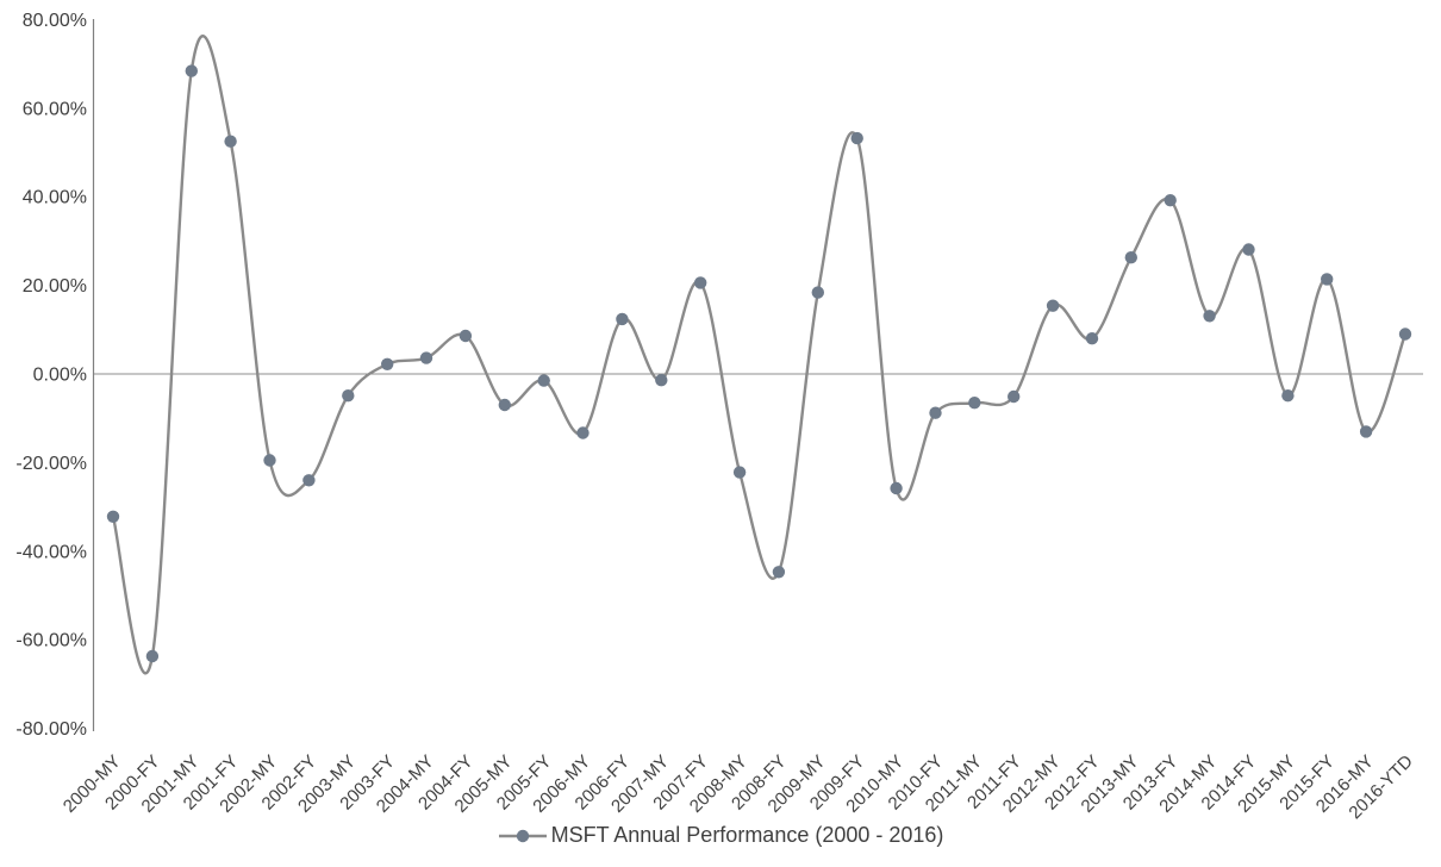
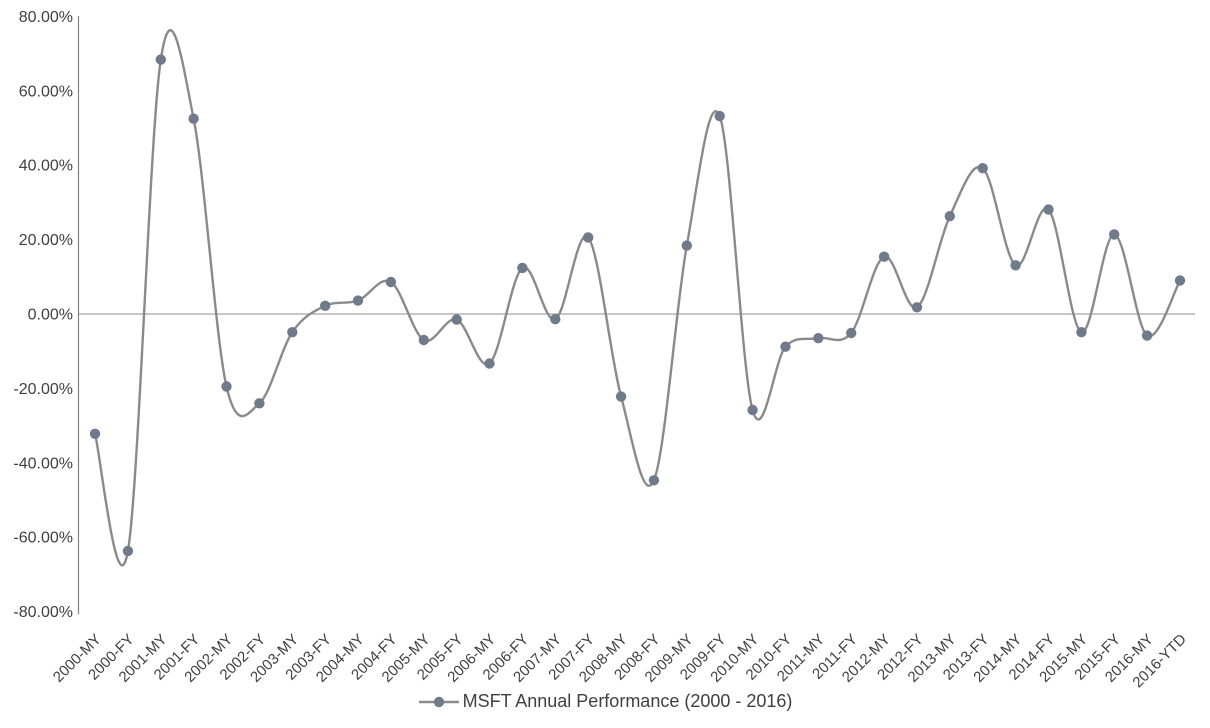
2012-FY: 8% -> 2%
2016-MY: -13% -> -6%
